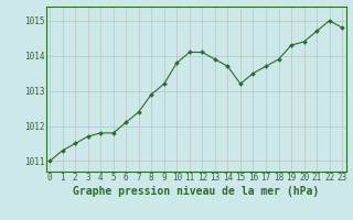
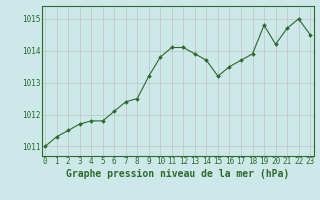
8: 1012.9 -> 1012.5
19: 1014.3 -> 1014.8
20: 1014.4 -> 1014.2
23: 1014.8 -> 1014.5
